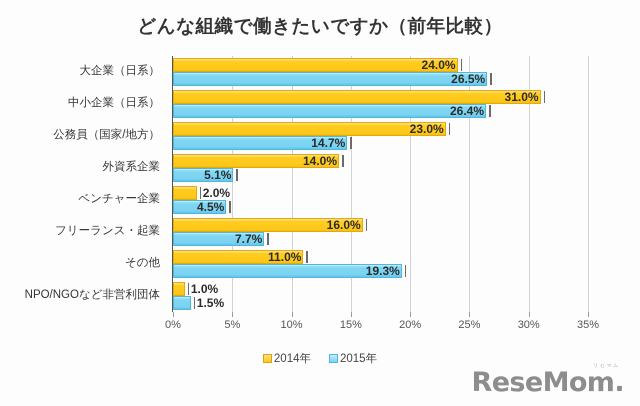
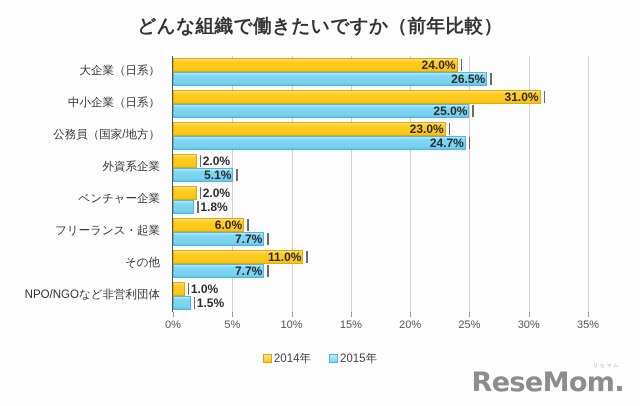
2015年/中小企業（日系）: 26.4% -> 25.0%
2015年/公務員（国家/地方）: 14.7% -> 24.7%
2014年/外資系企業: 14.0% -> 2.0%
2015年/ベンチャー企業: 4.5% -> 1.8%
2014年/フリーランス・起業: 16.0% -> 6.0%
2015年/その他: 19.3% -> 7.7%
